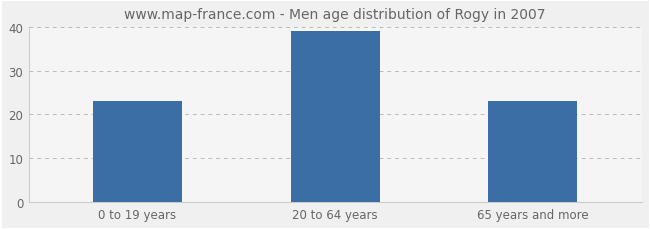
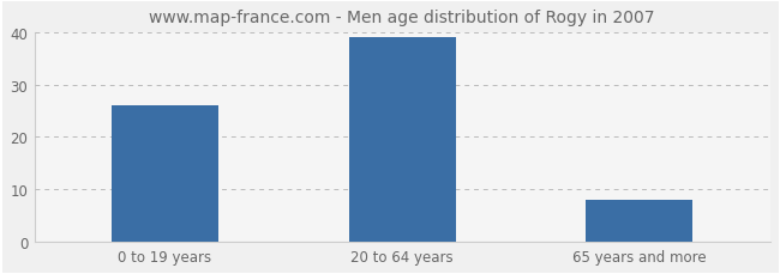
0 to 19 years: 23 -> 26
65 years and more: 23 -> 8
